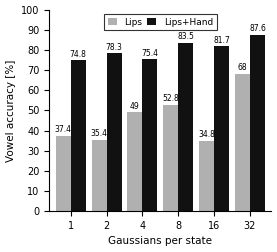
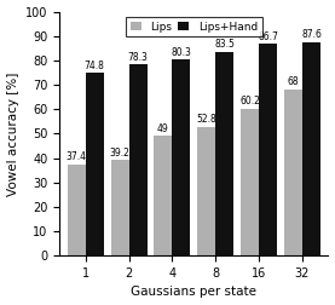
Lips/2: 35.4 -> 39.2
Lips+Hand/4: 75.4 -> 80.3
Lips/16: 34.8 -> 60.2
Lips+Hand/16: 81.7 -> 86.7
